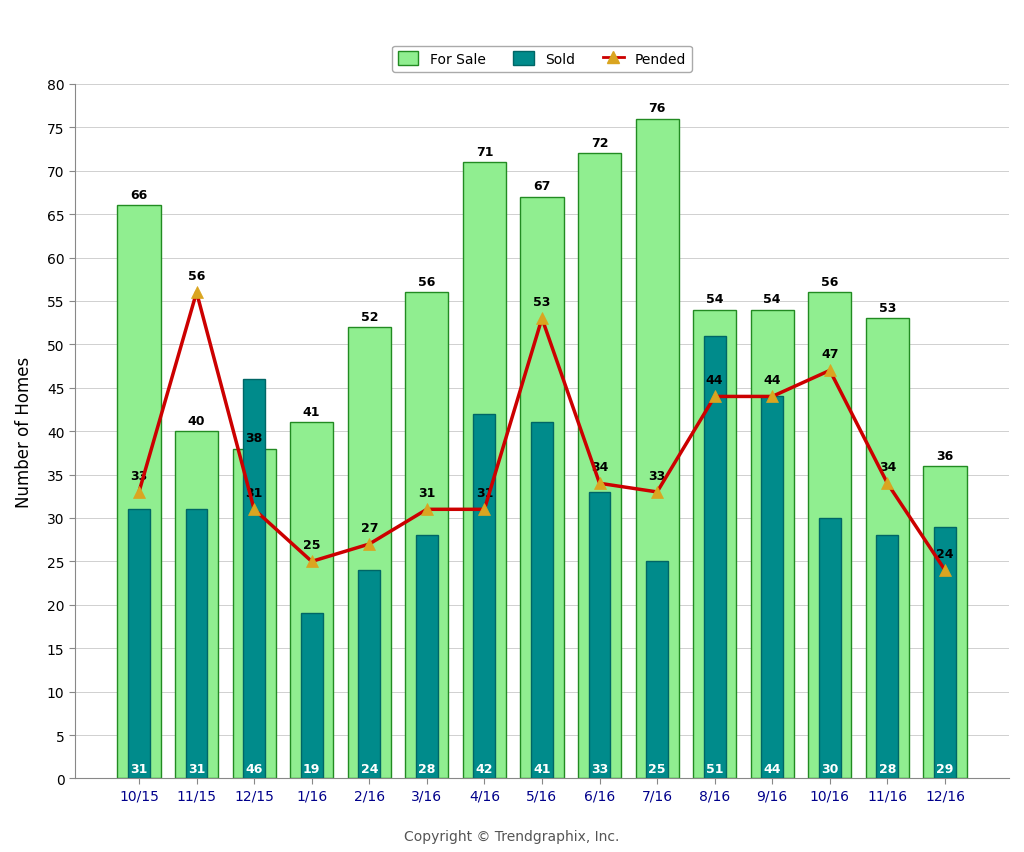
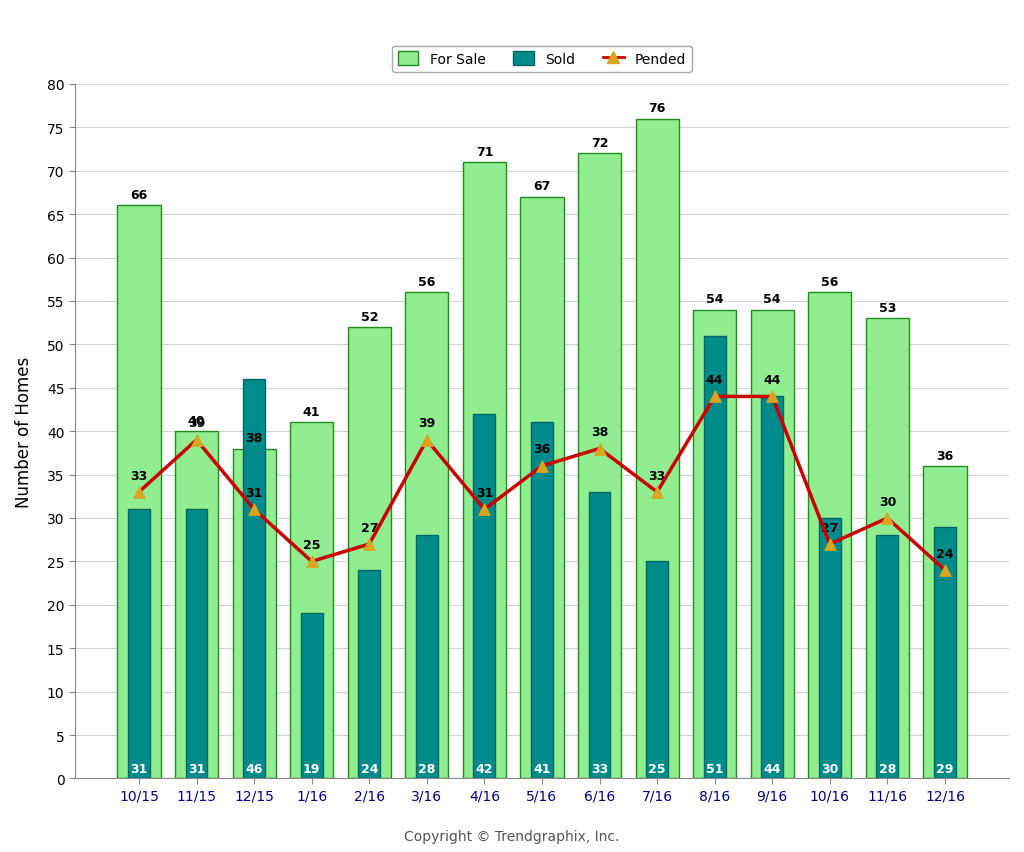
Pended/11/15: 56 -> 39
Pended/3/16: 31 -> 39
Pended/5/16: 53 -> 36
Pended/6/16: 34 -> 38
Pended/10/16: 47 -> 27
Pended/11/16: 34 -> 30
